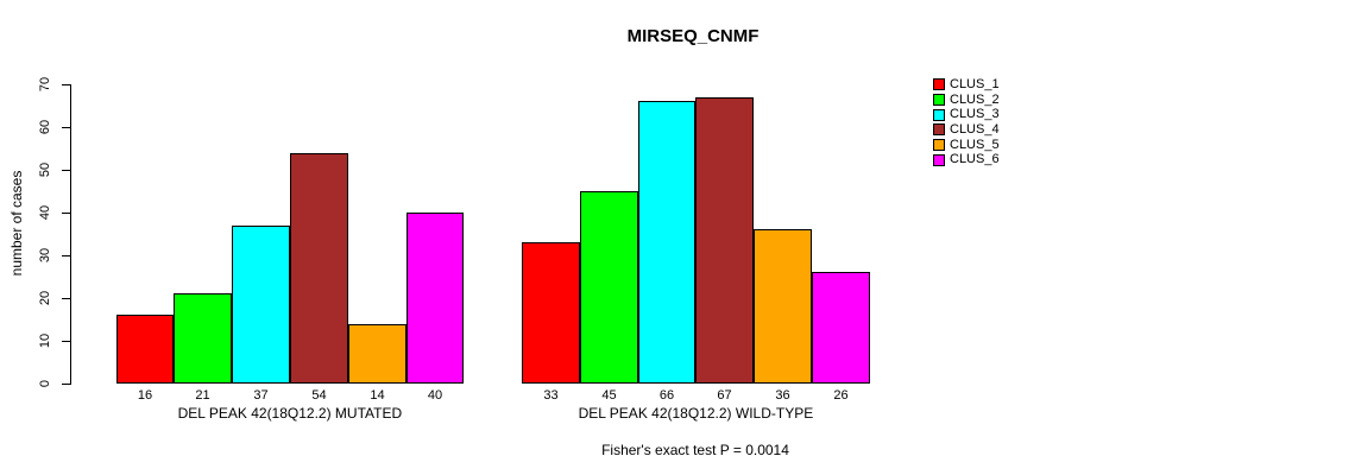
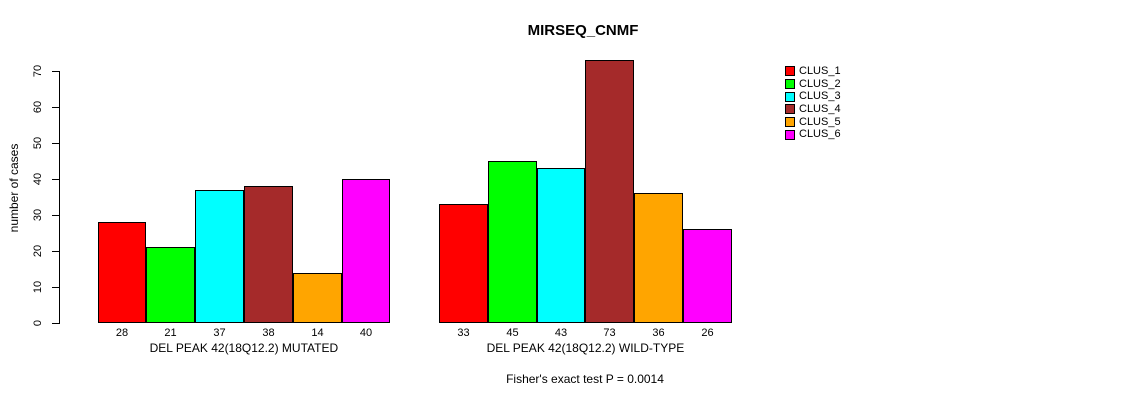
CLUS_1/DEL PEAK 42(18Q12.2) MUTATED: 16 -> 28
CLUS_4/DEL PEAK 42(18Q12.2) MUTATED: 54 -> 38
CLUS_3/DEL PEAK 42(18Q12.2) WILD-TYPE: 66 -> 43
CLUS_4/DEL PEAK 42(18Q12.2) WILD-TYPE: 67 -> 73
